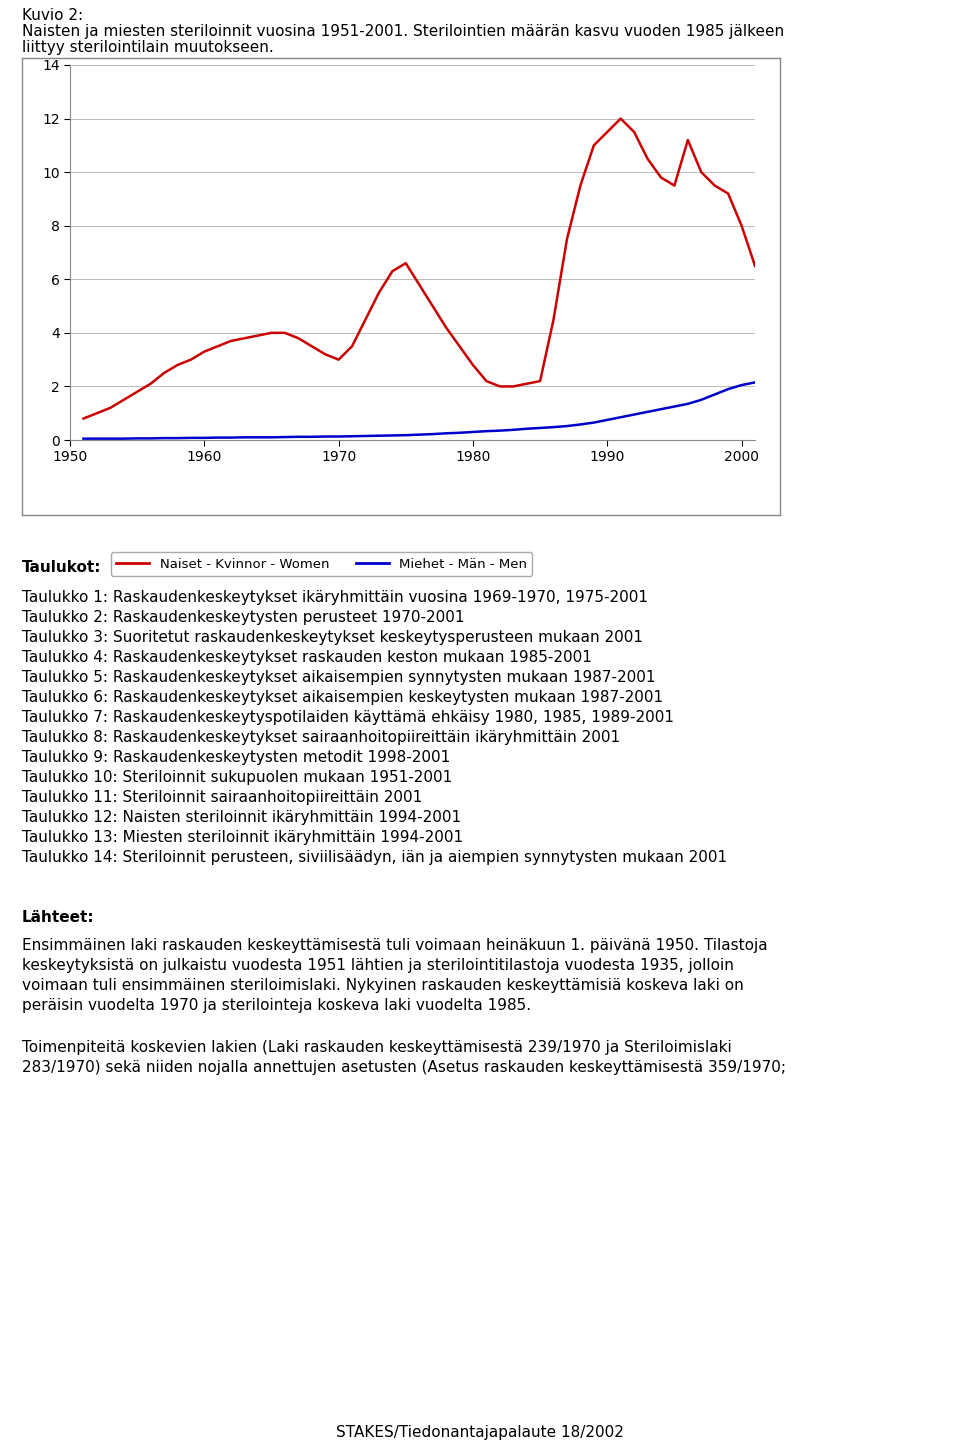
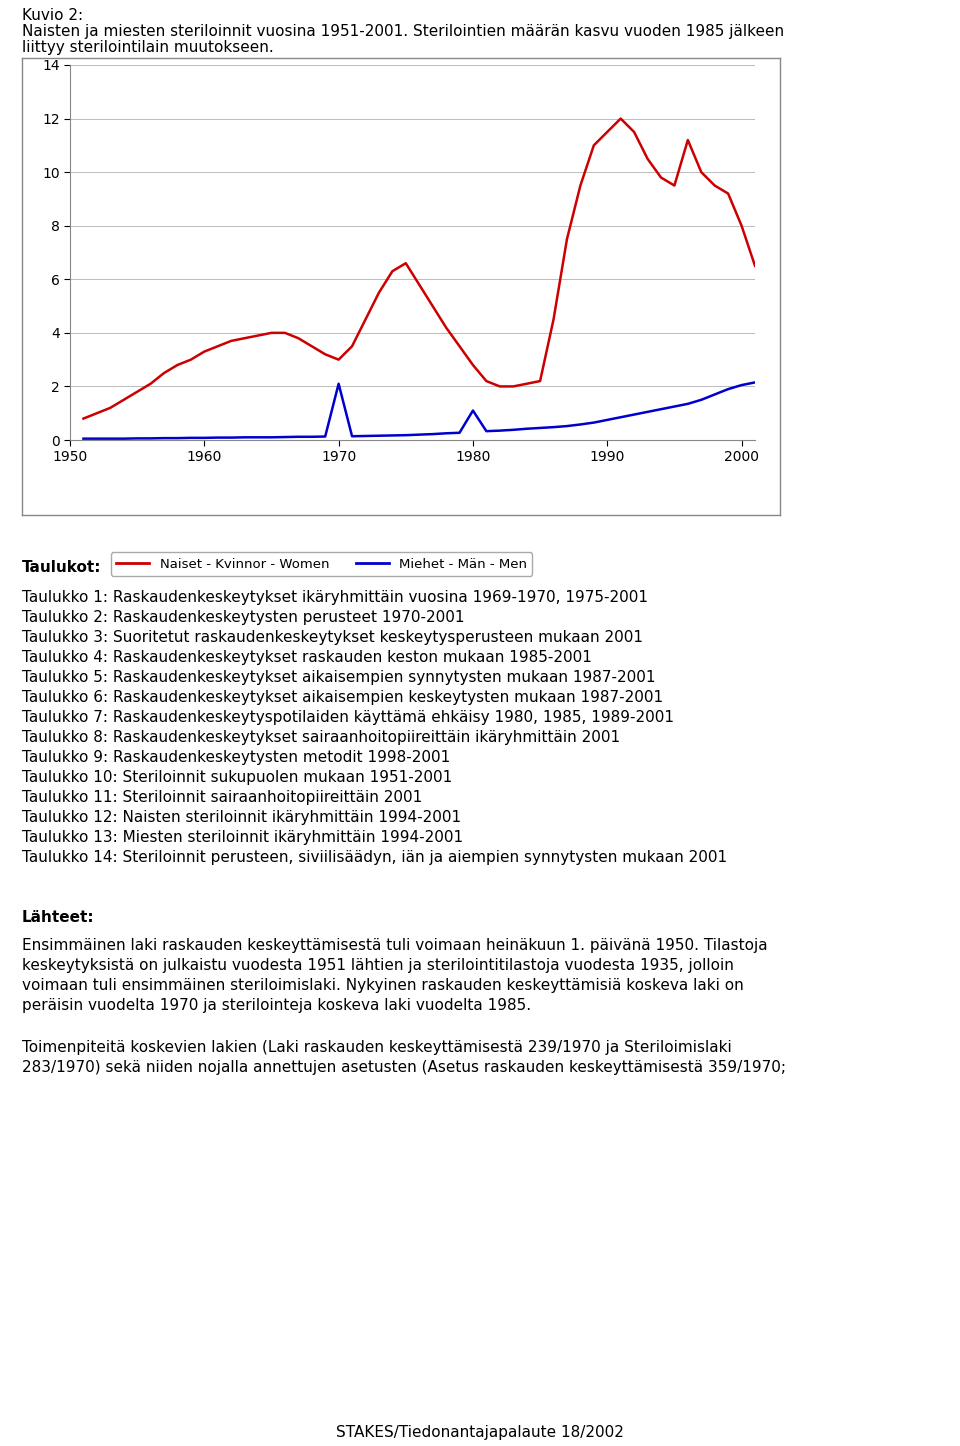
Miehet - Män - Men/1970: 0.13 -> 2.10
Miehet - Män - Men/1980: 0.30 -> 1.10
